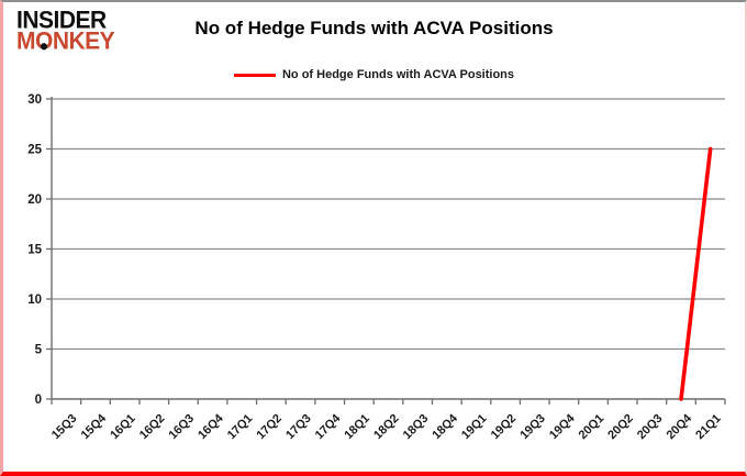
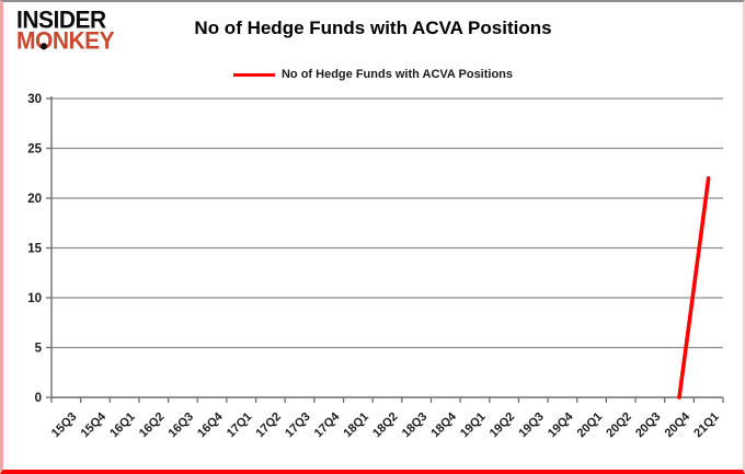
21Q1: 25 -> 22
